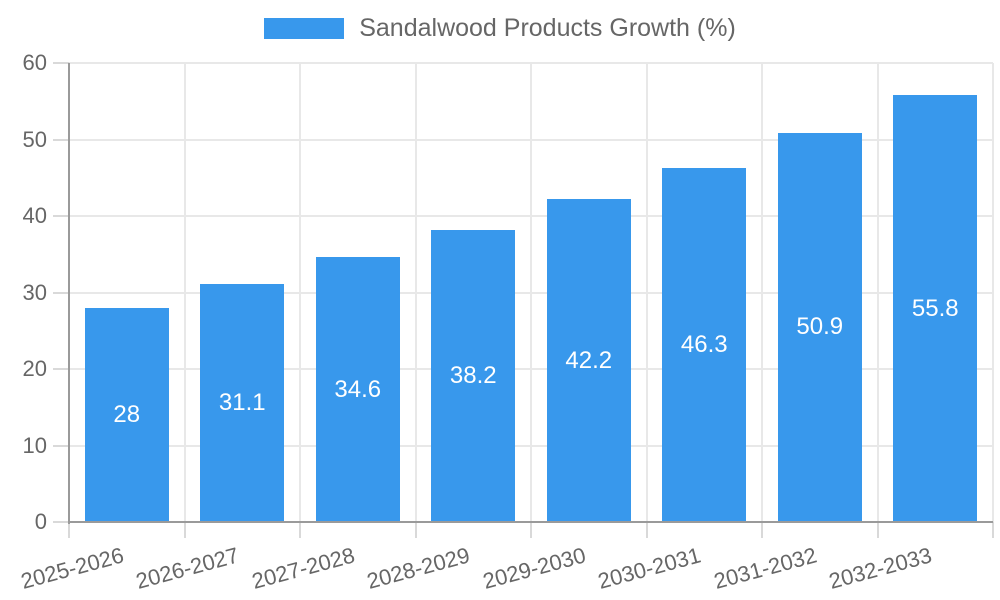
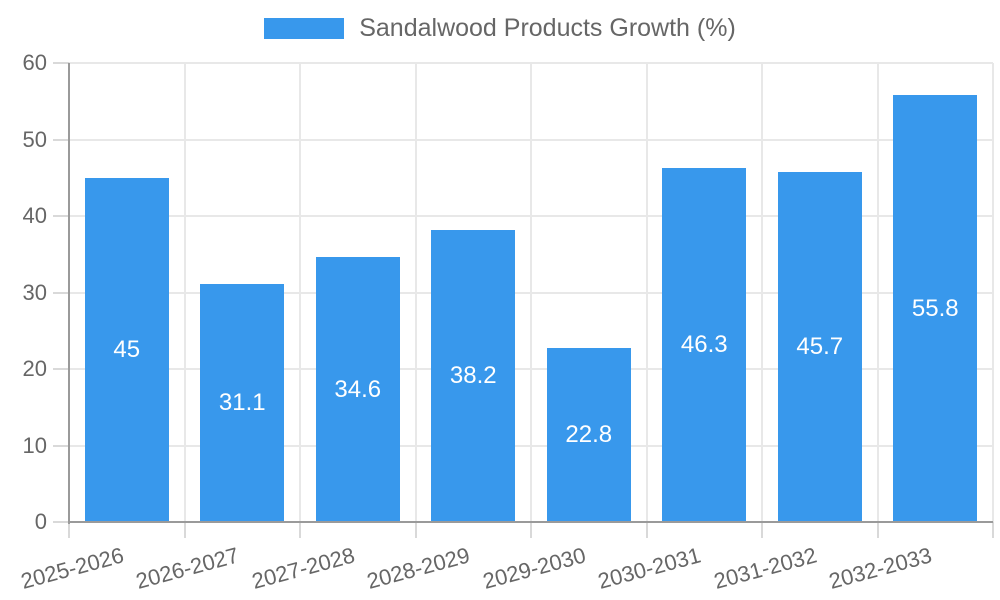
2025-2026: 28 -> 45
2029-2030: 42.2 -> 22.8
2031-2032: 50.9 -> 45.7
